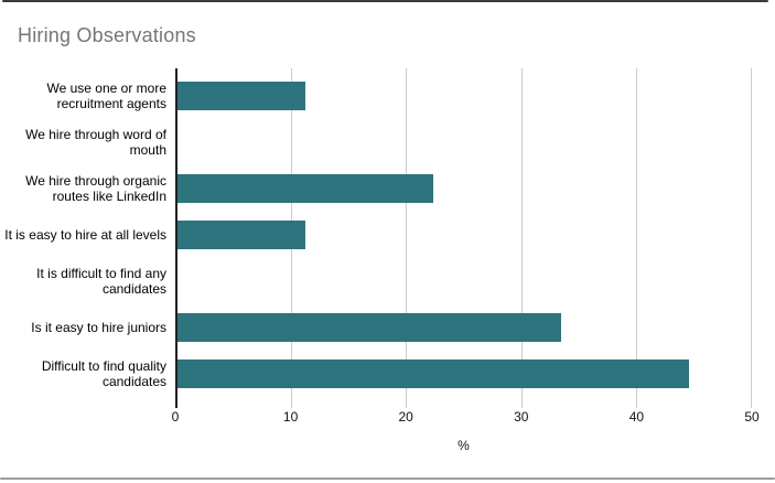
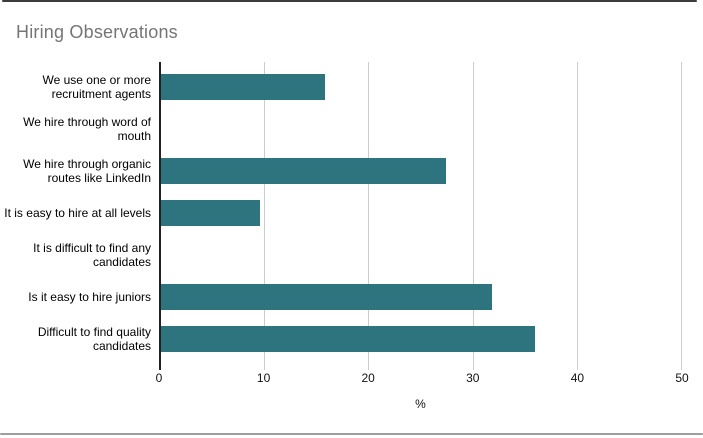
We use one or more recruitment agents: 11.1 -> 15.7
We hire through organic routes like LinkedIn: 22.2 -> 27.2
It is easy to hire at all levels: 11.1 -> 9.5
Is it easy to hire juniors: 33.3 -> 31.6
Difficult to find quality candidates: 44.4 -> 35.8
